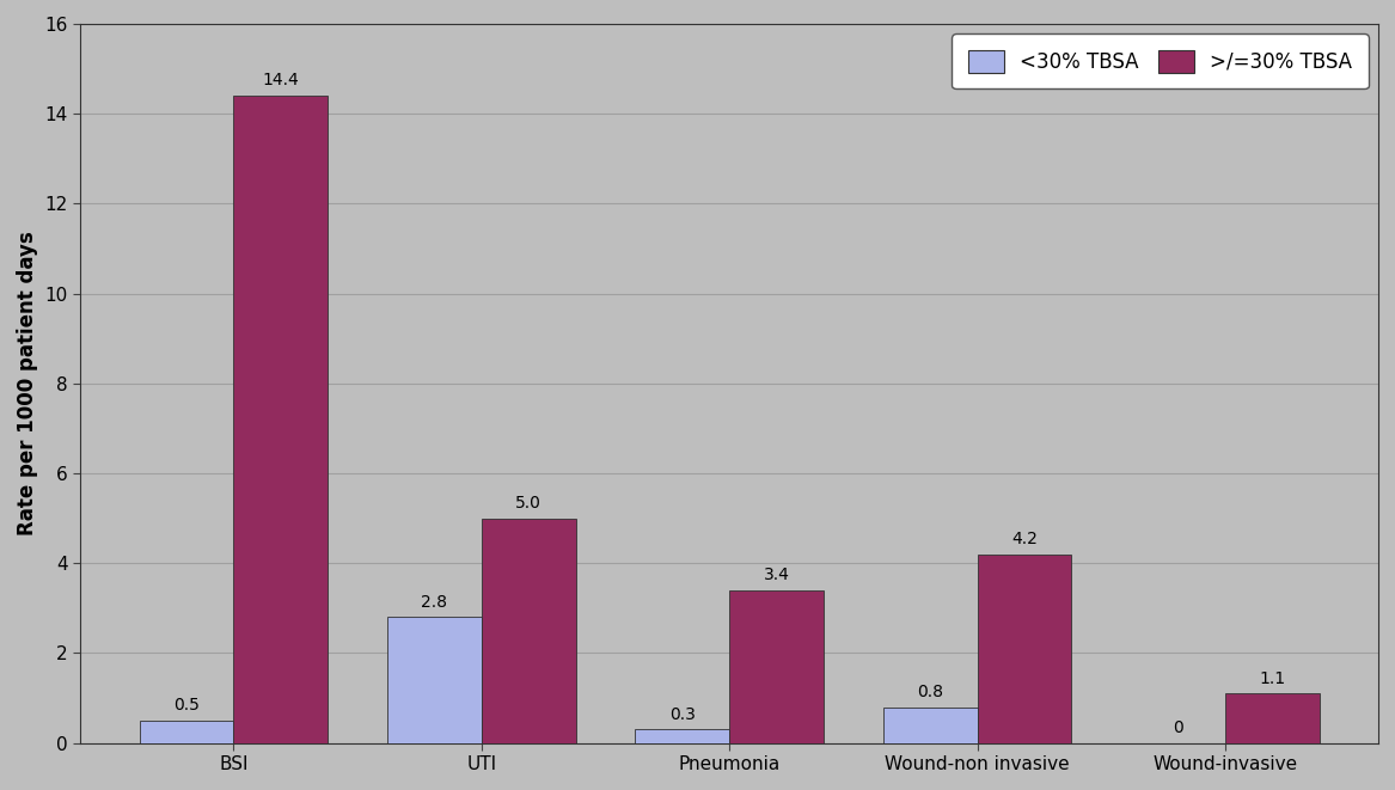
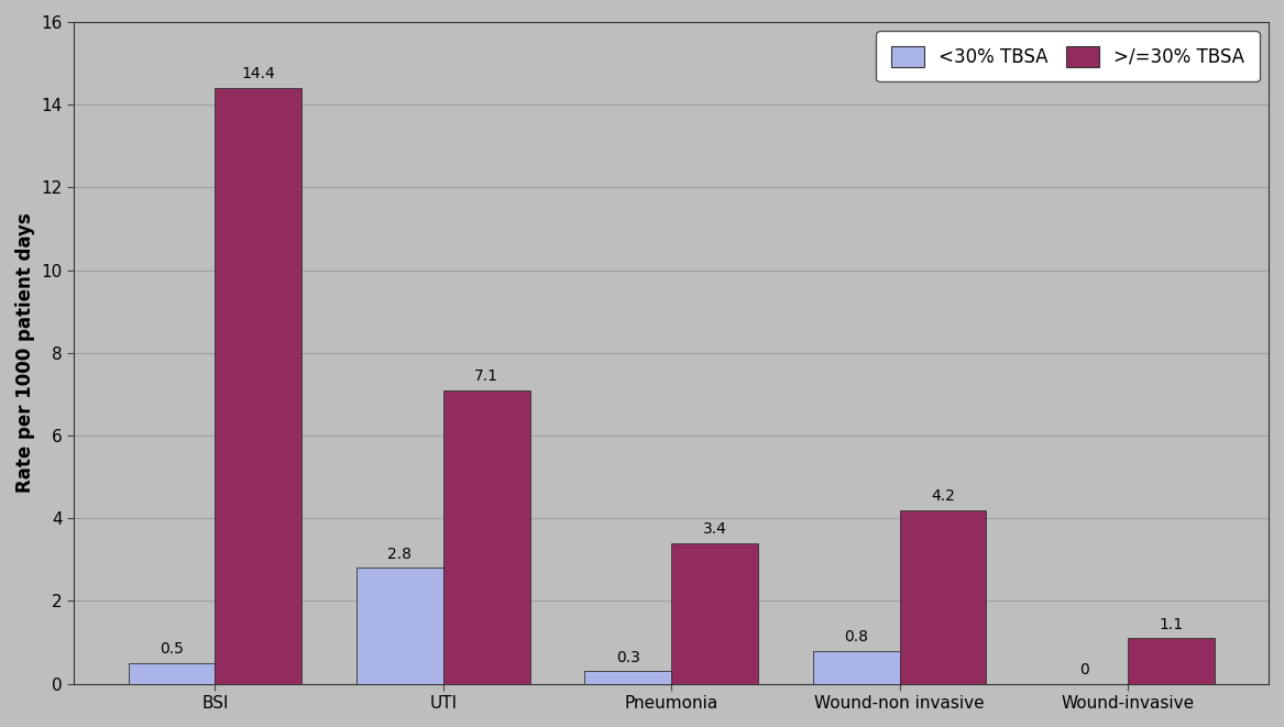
>/=30% TBSA/UTI: 5.0 -> 7.1
